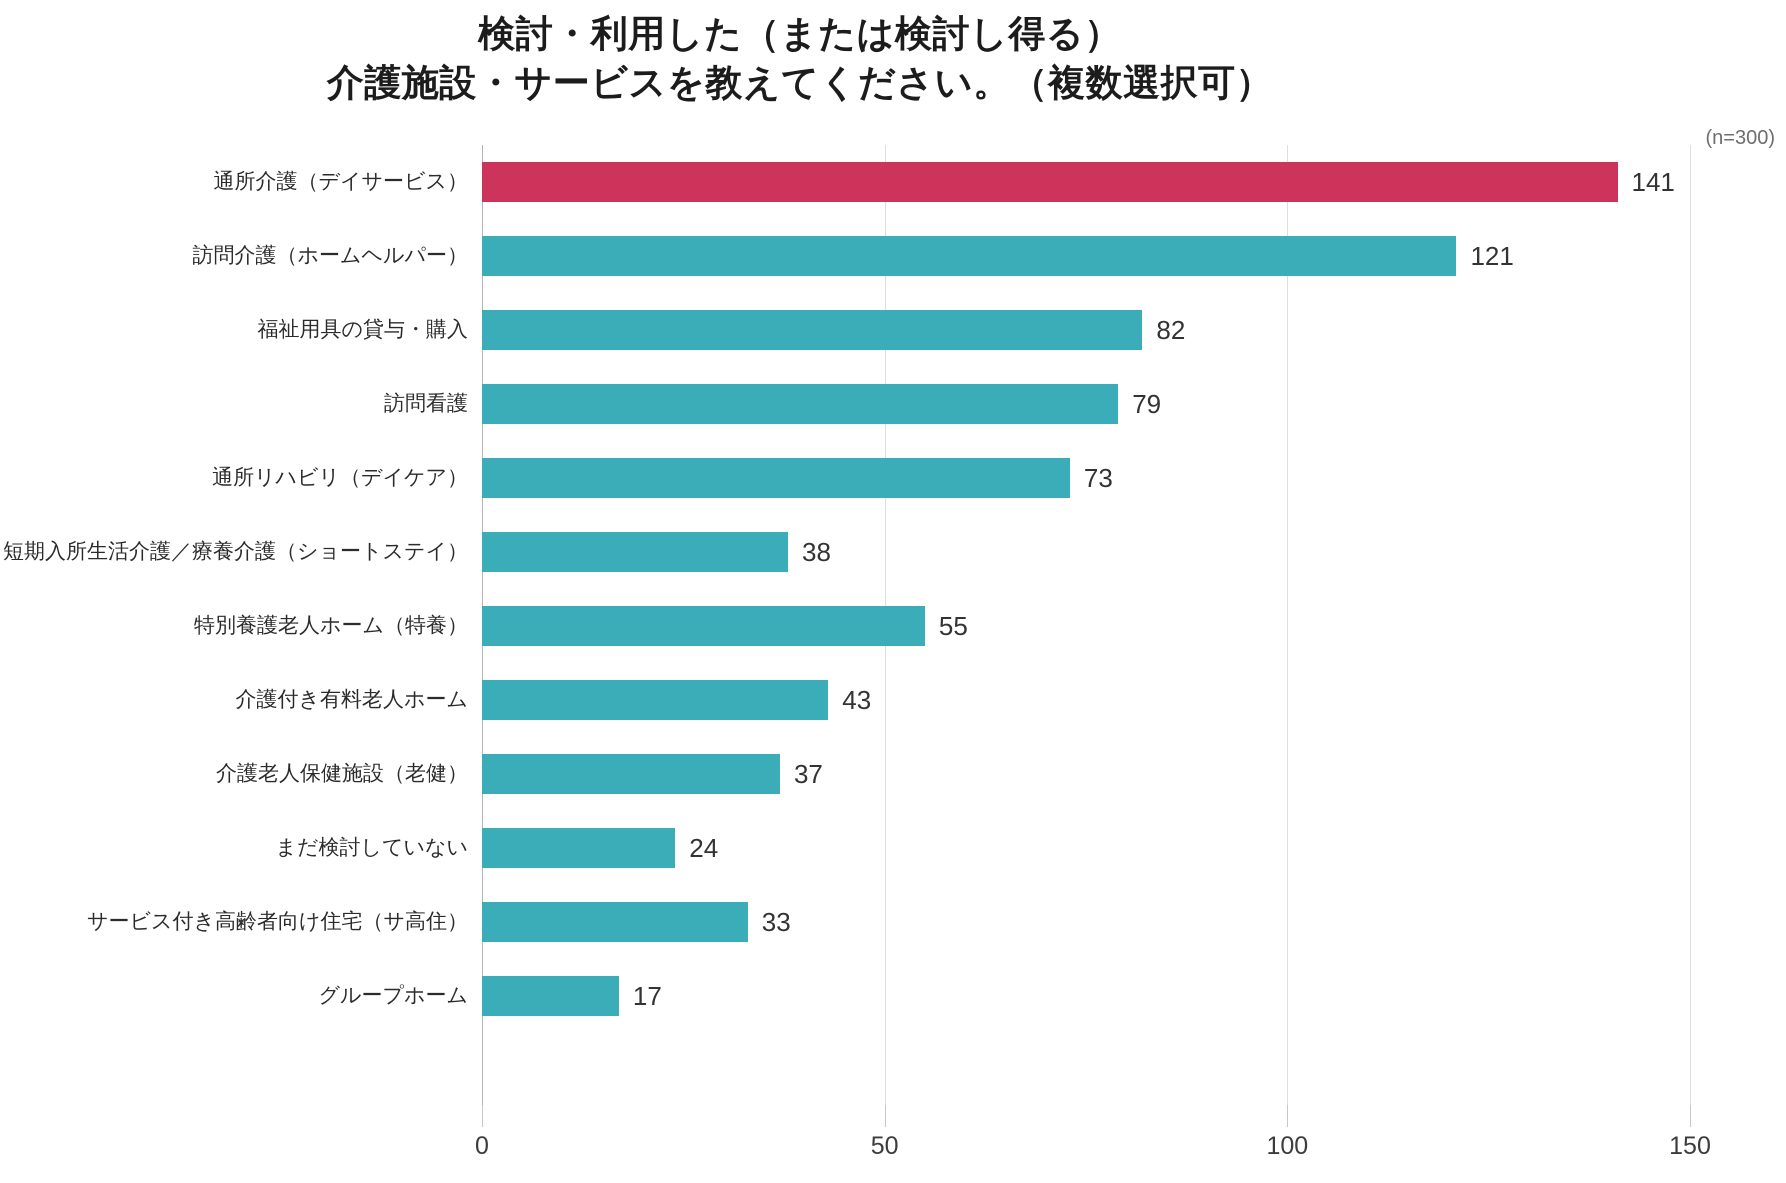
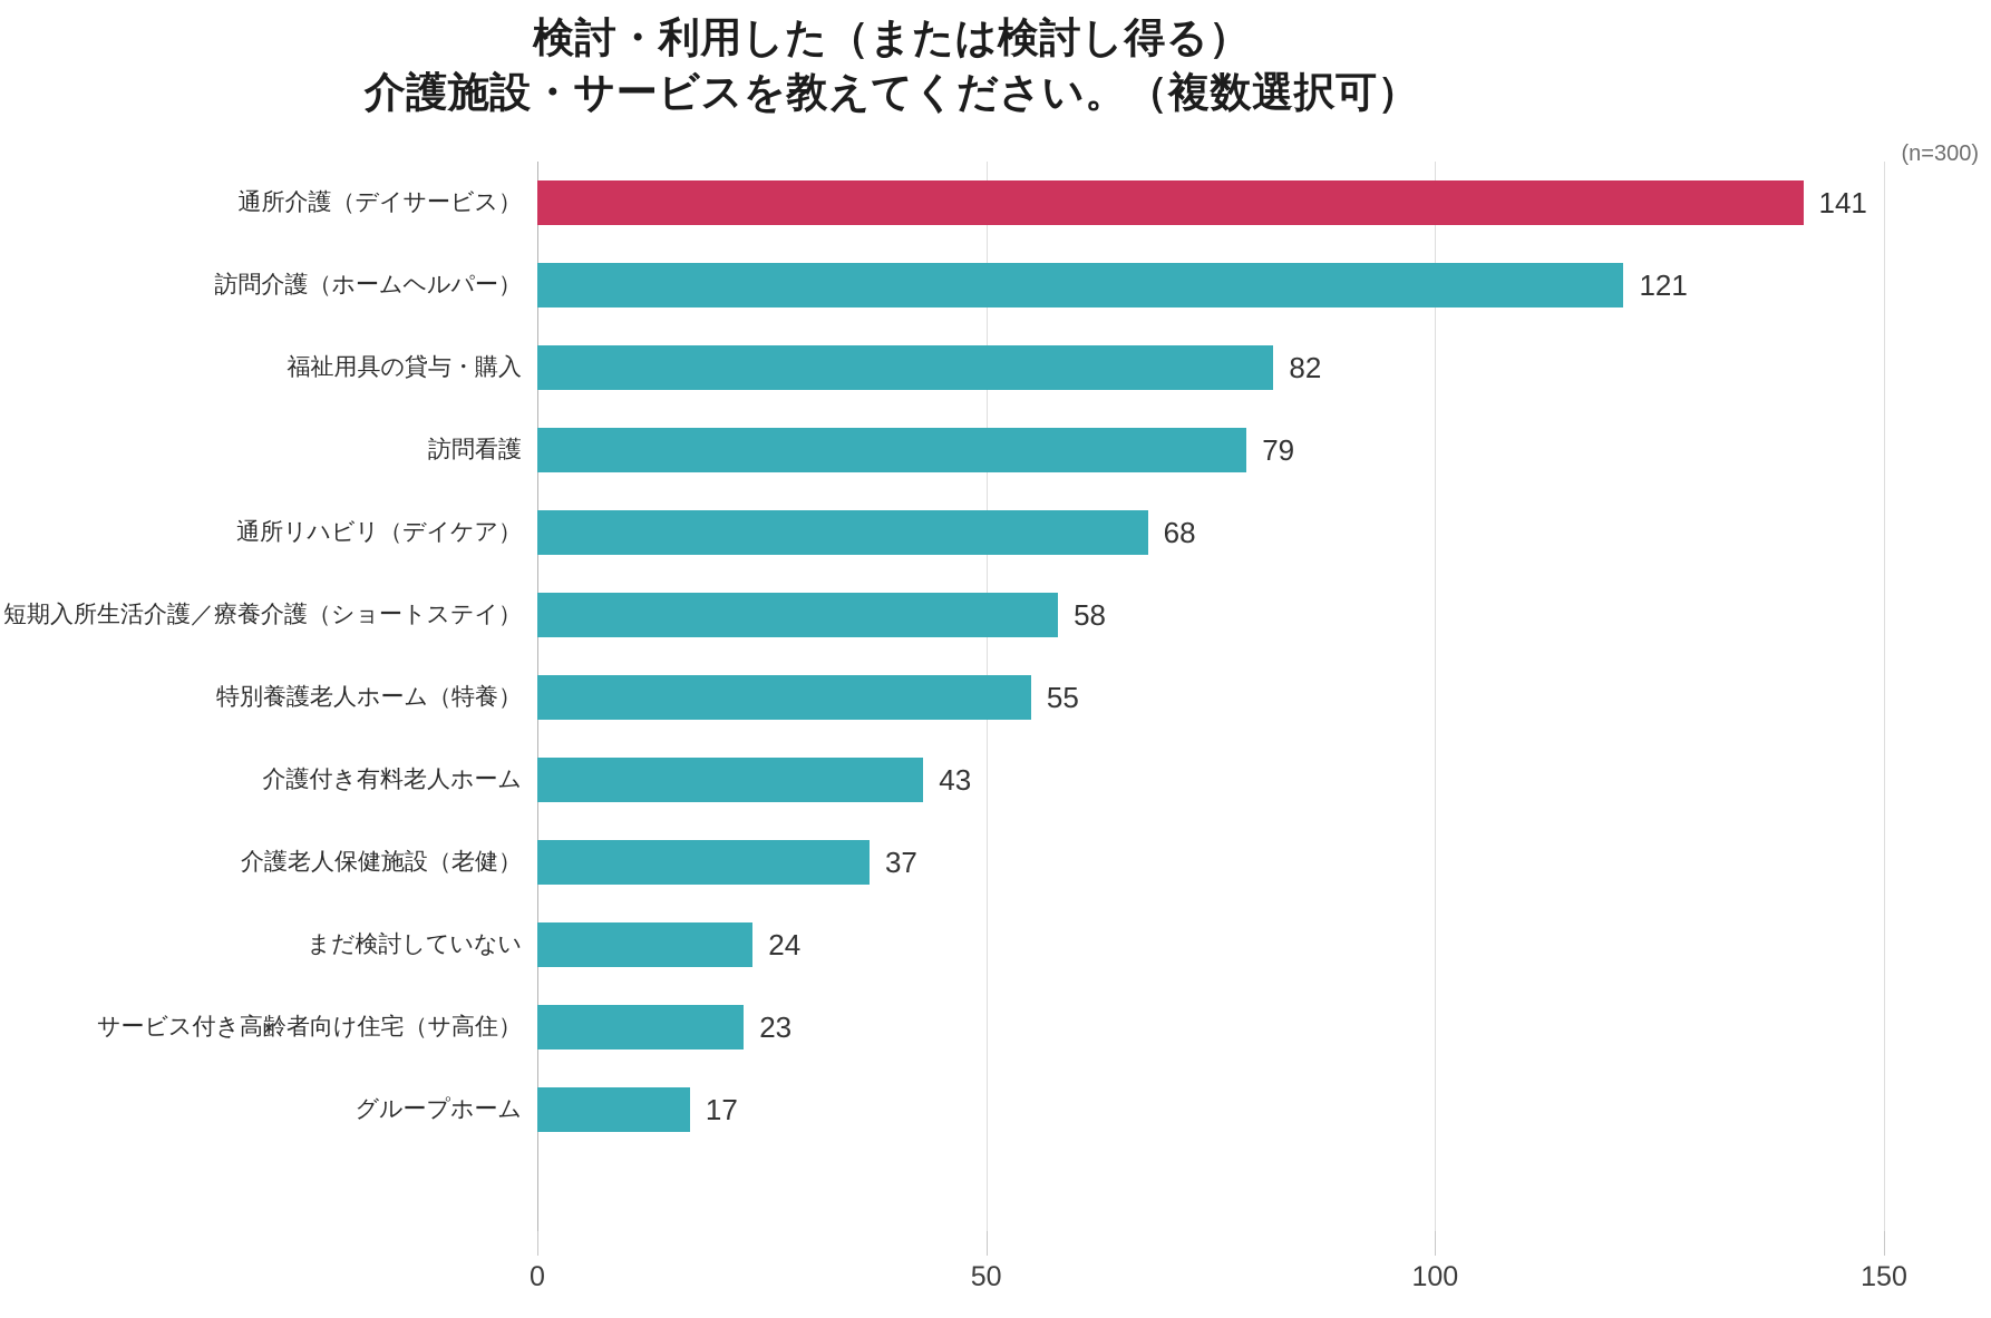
通所リハビリ（デイケア）: 73 -> 68
短期入所生活介護／療養介護（ショートステイ）: 38 -> 58
サービス付き高齢者向け住宅（サ高住）: 33 -> 23
